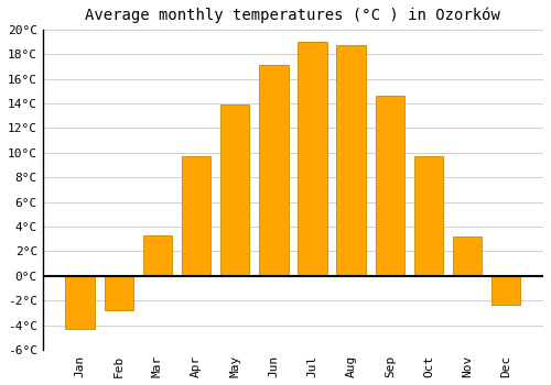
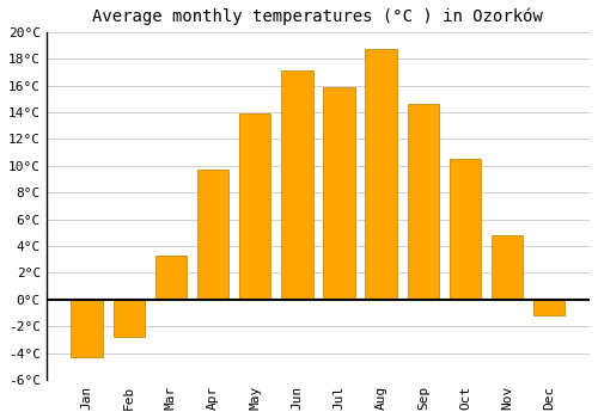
Jul: 19.0°C -> 15.9°C
Oct: 9.7°C -> 10.5°C
Nov: 3.2°C -> 4.8°C
Dec: -2.3°C -> -1.2°C
